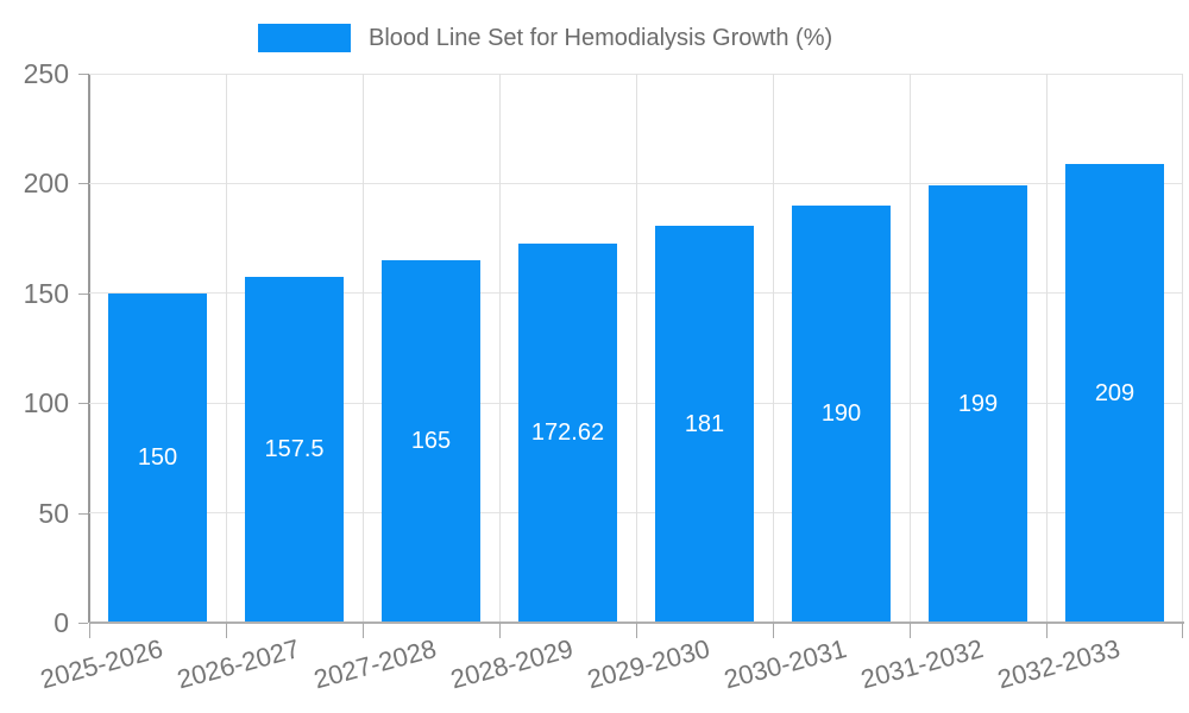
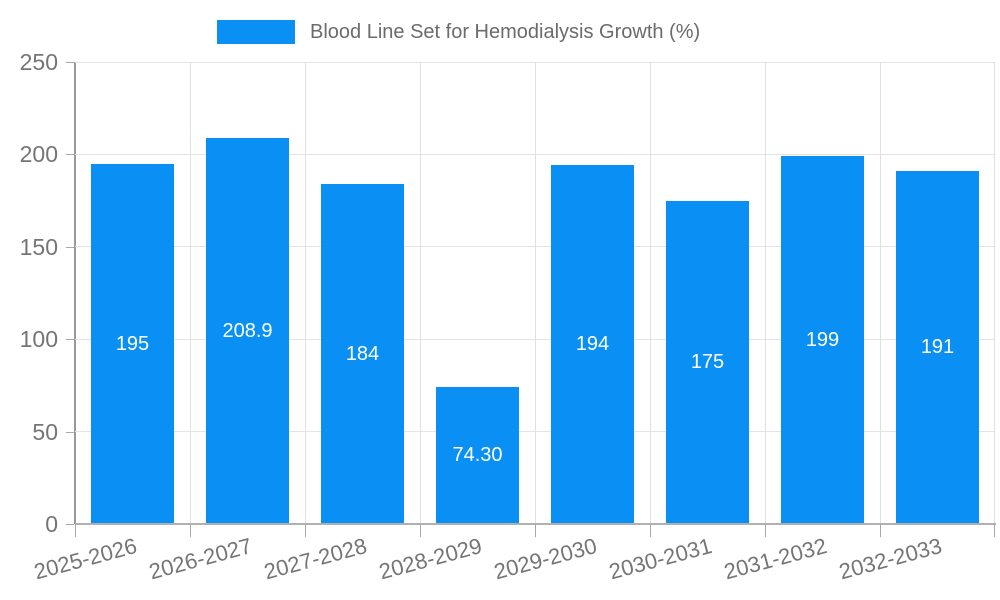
2025-2026: 150 -> 195
2026-2027: 157.5 -> 208.9
2027-2028: 165 -> 184
2028-2029: 172.62 -> 74.30
2029-2030: 181 -> 194
2030-2031: 190 -> 175
2032-2033: 209 -> 191
